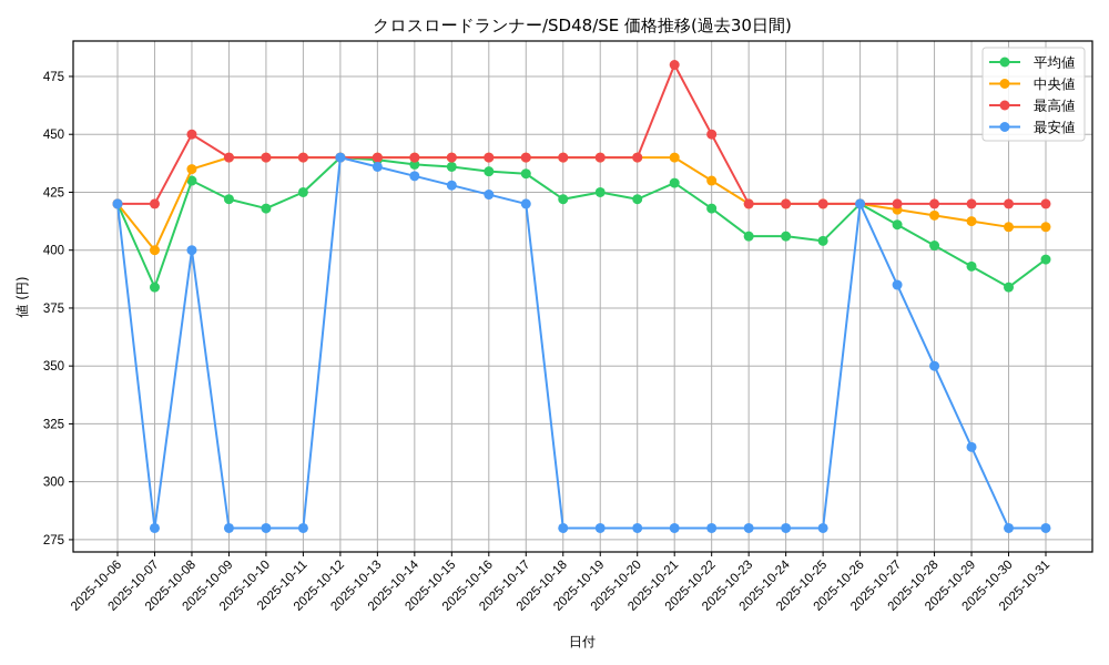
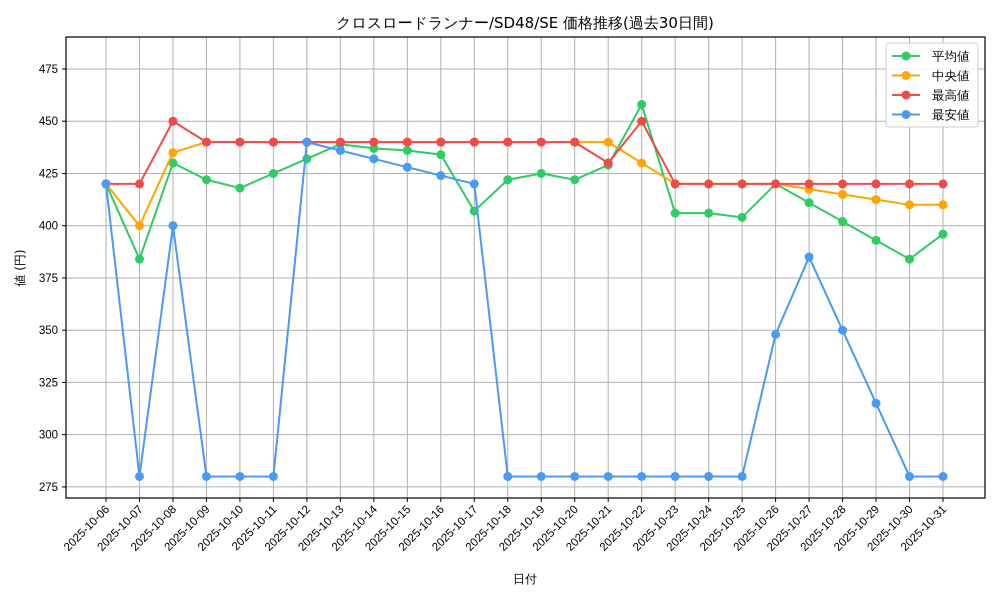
平均値/2025-10-12: 440 -> 432
平均値/2025-10-17: 433 -> 407
最高値/2025-10-21: 480 -> 430
平均値/2025-10-22: 418 -> 458
最安値/2025-10-26: 420 -> 348
